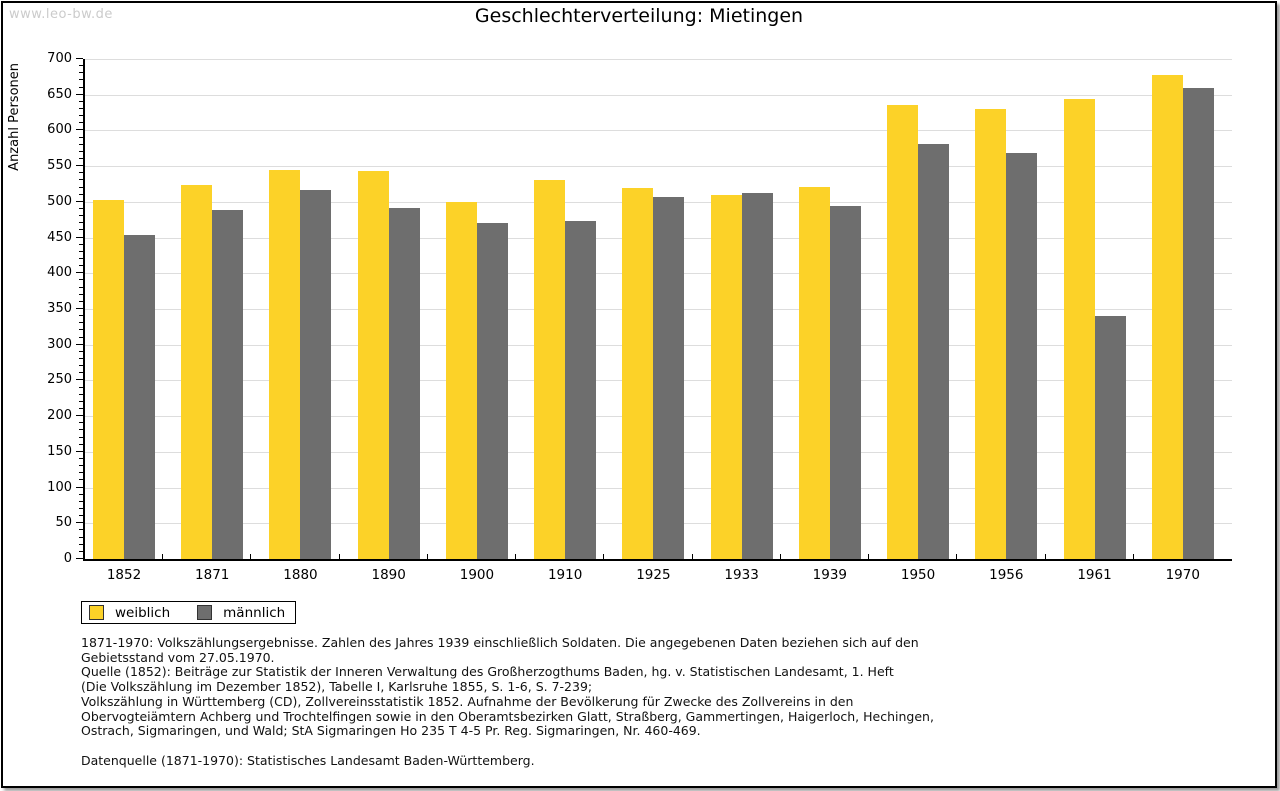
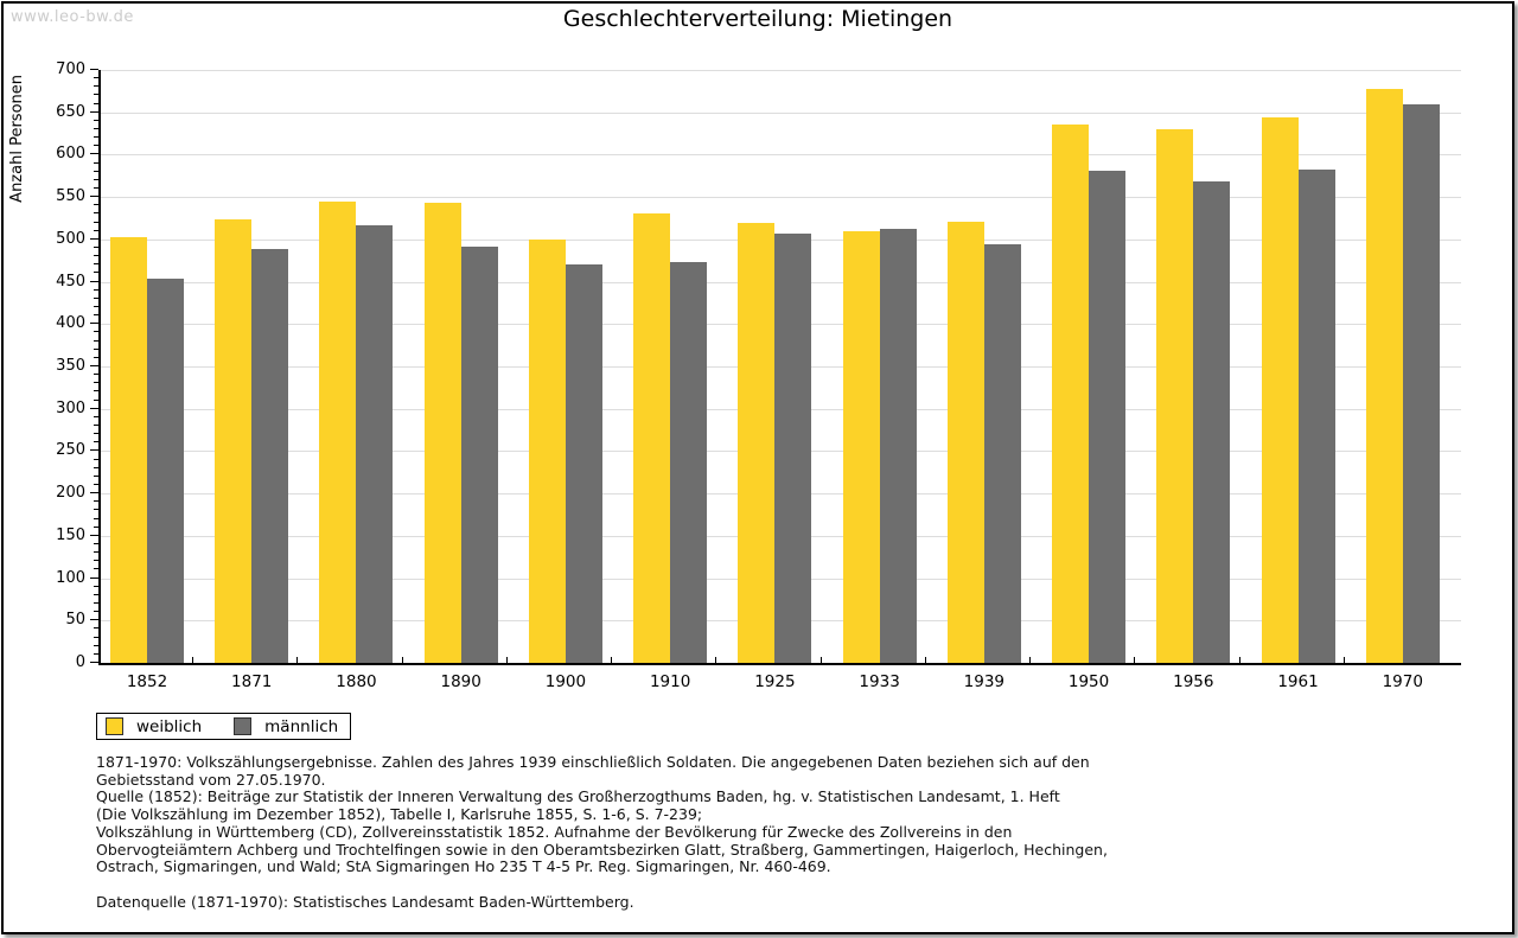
männlich/1961: 340 -> 580
